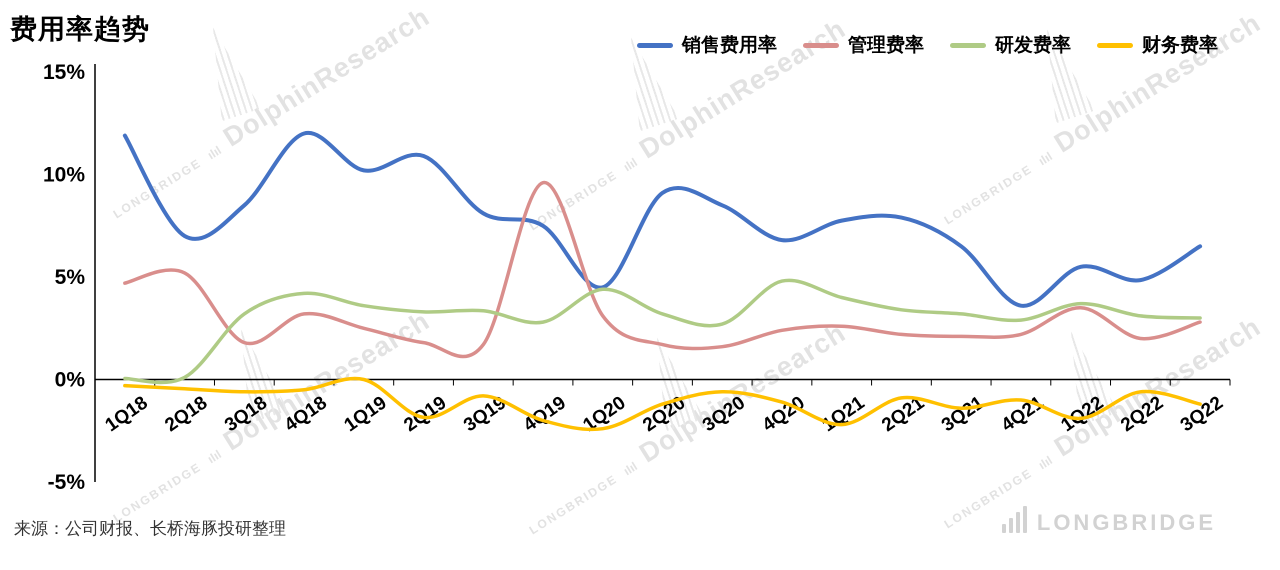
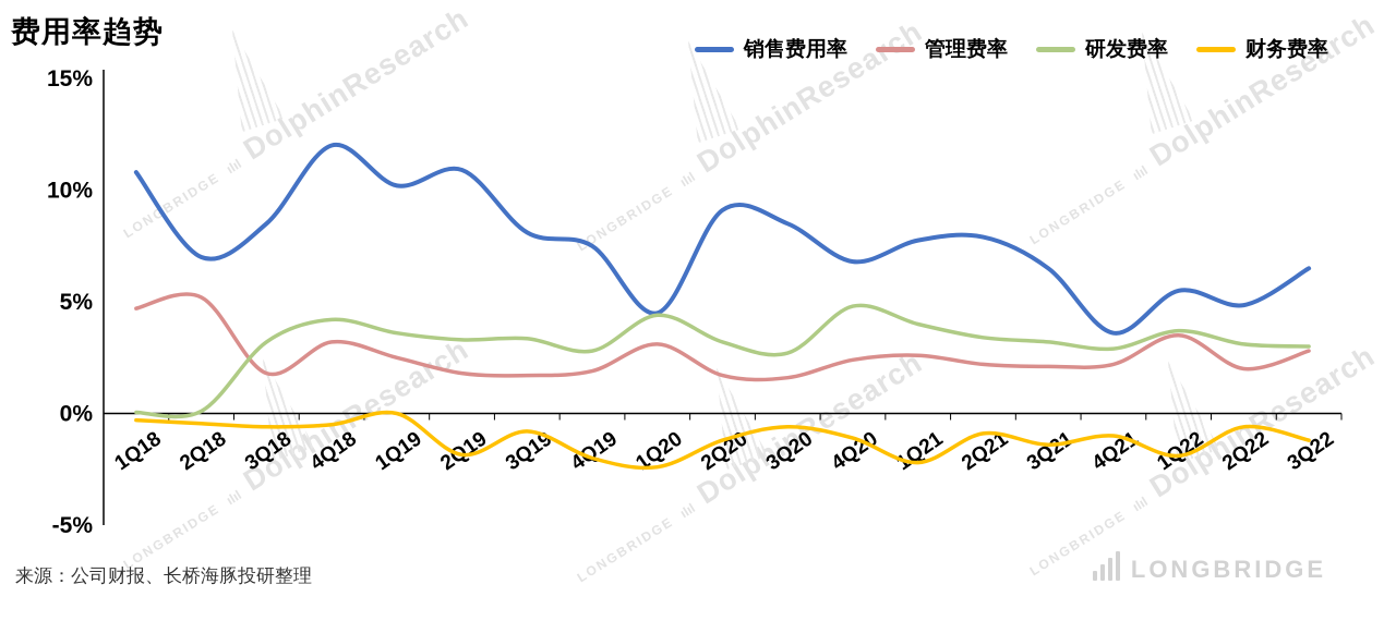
销售费用率/1Q18: 11.9% -> 10.8%
管理费率/4Q19: 9.6% -> 1.9%
